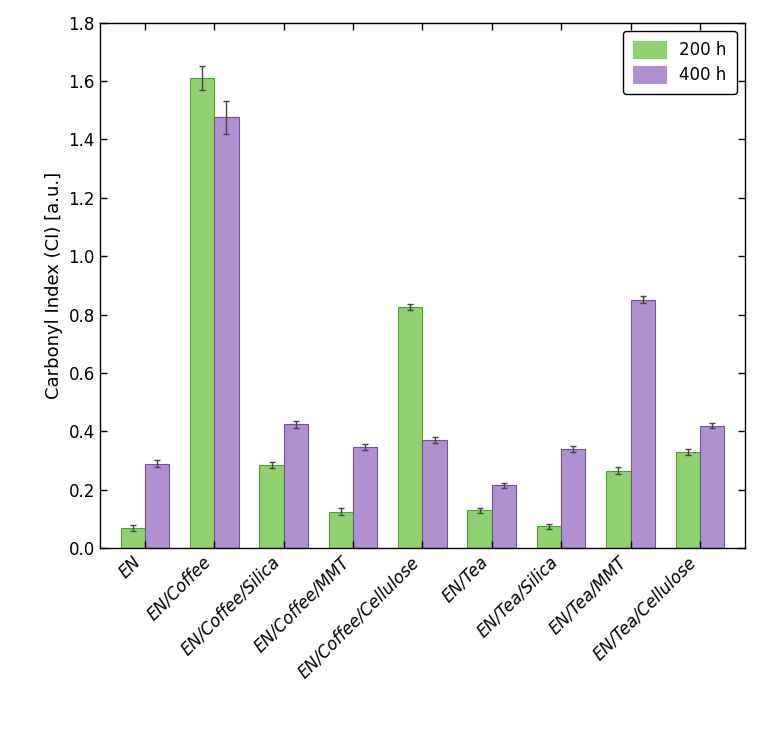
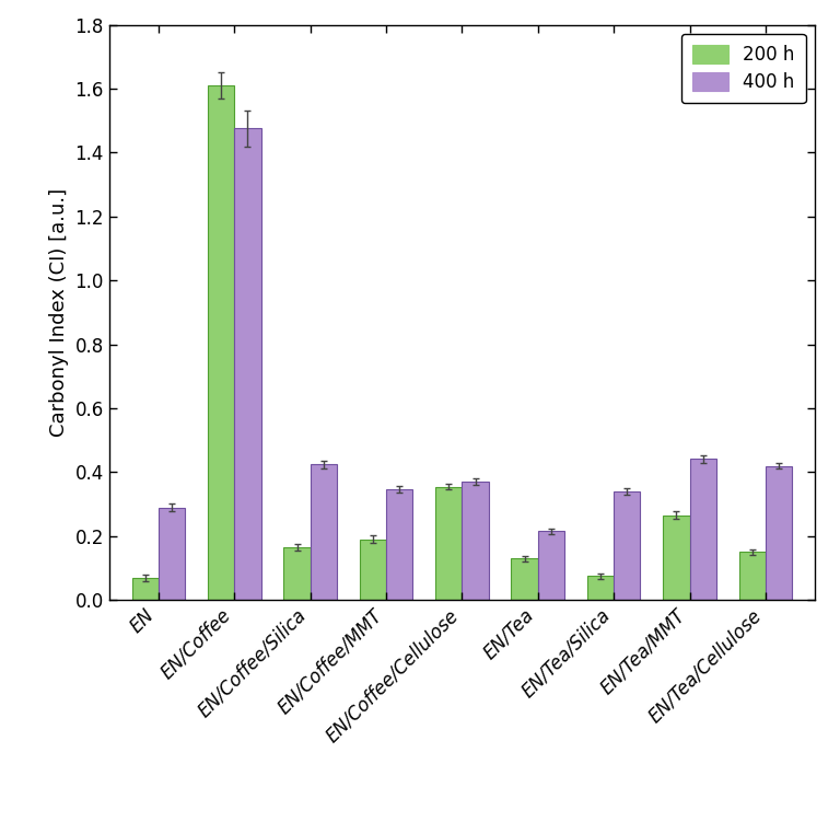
200 h/EN/Coffee/Silica: 0.285 -> 0.165
200 h/EN/Coffee/MMT: 0.125 -> 0.190
200 h/EN/Coffee/Cellulose: 0.825 -> 0.355
400 h/EN/Tea/MMT: 0.850 -> 0.442
200 h/EN/Tea/Cellulose: 0.330 -> 0.150
